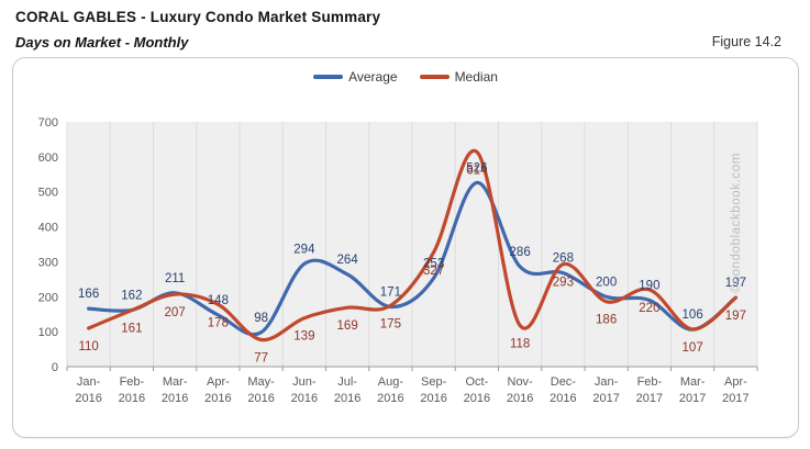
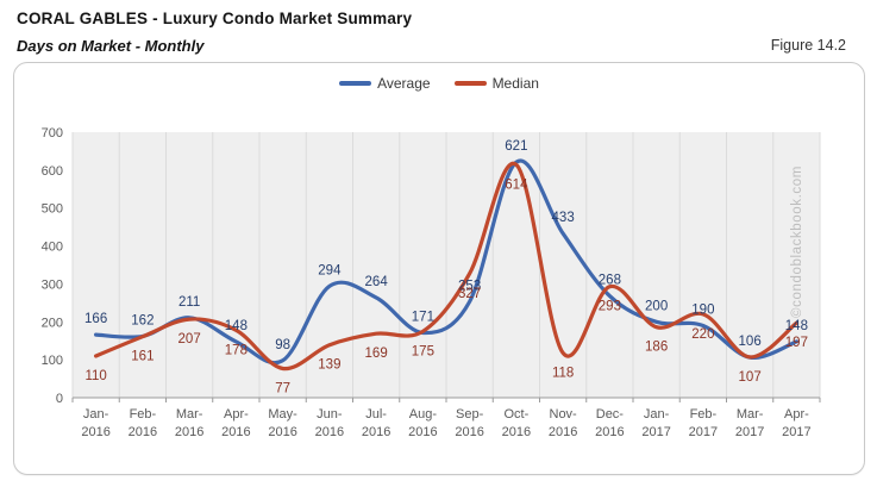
Average/Oct-2016: 526 -> 621
Average/Nov-2016: 286 -> 433
Average/Apr-2017: 197 -> 148
